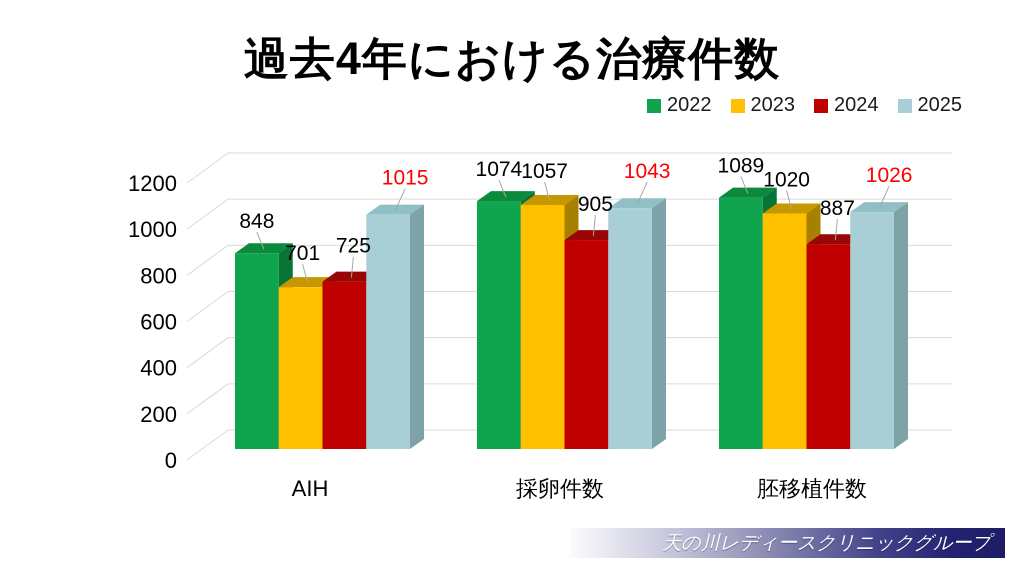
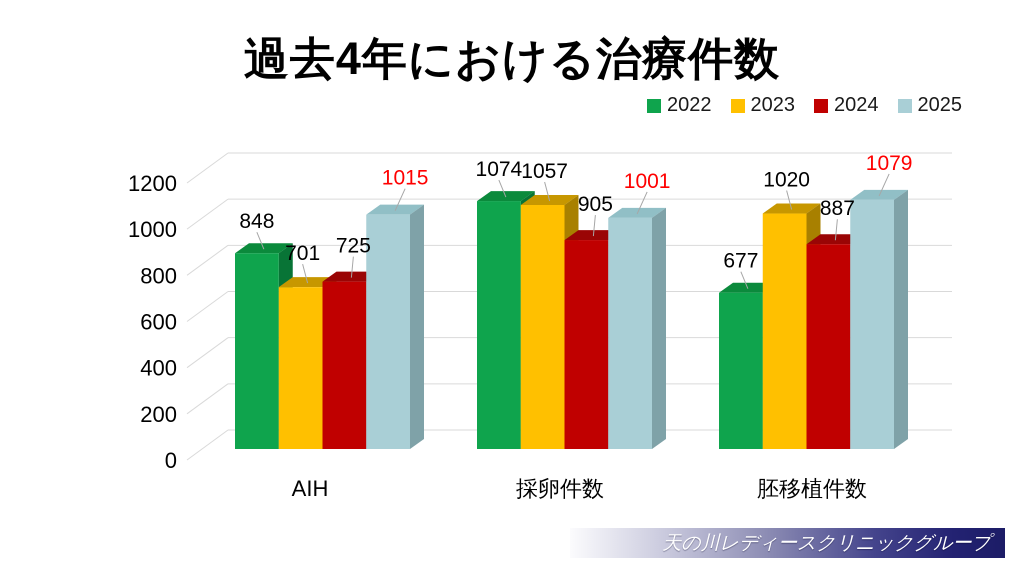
2025/採卵件数: 1043 -> 1001
2022/胚移植件数: 1089 -> 677
2025/胚移植件数: 1026 -> 1079
